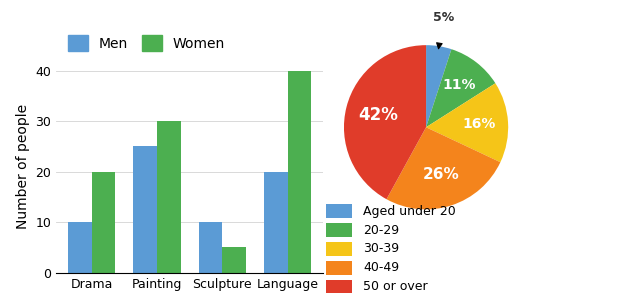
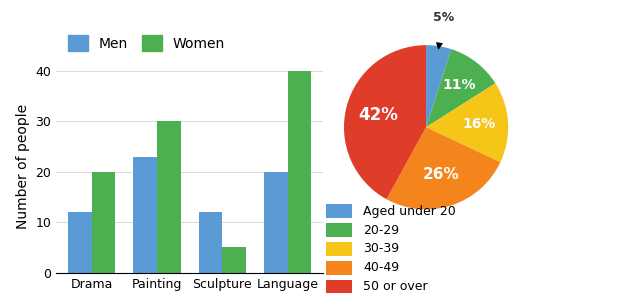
Men/Drama: 10 -> 12
Men/Painting: 25 -> 23
Men/Sculpture: 10 -> 12
